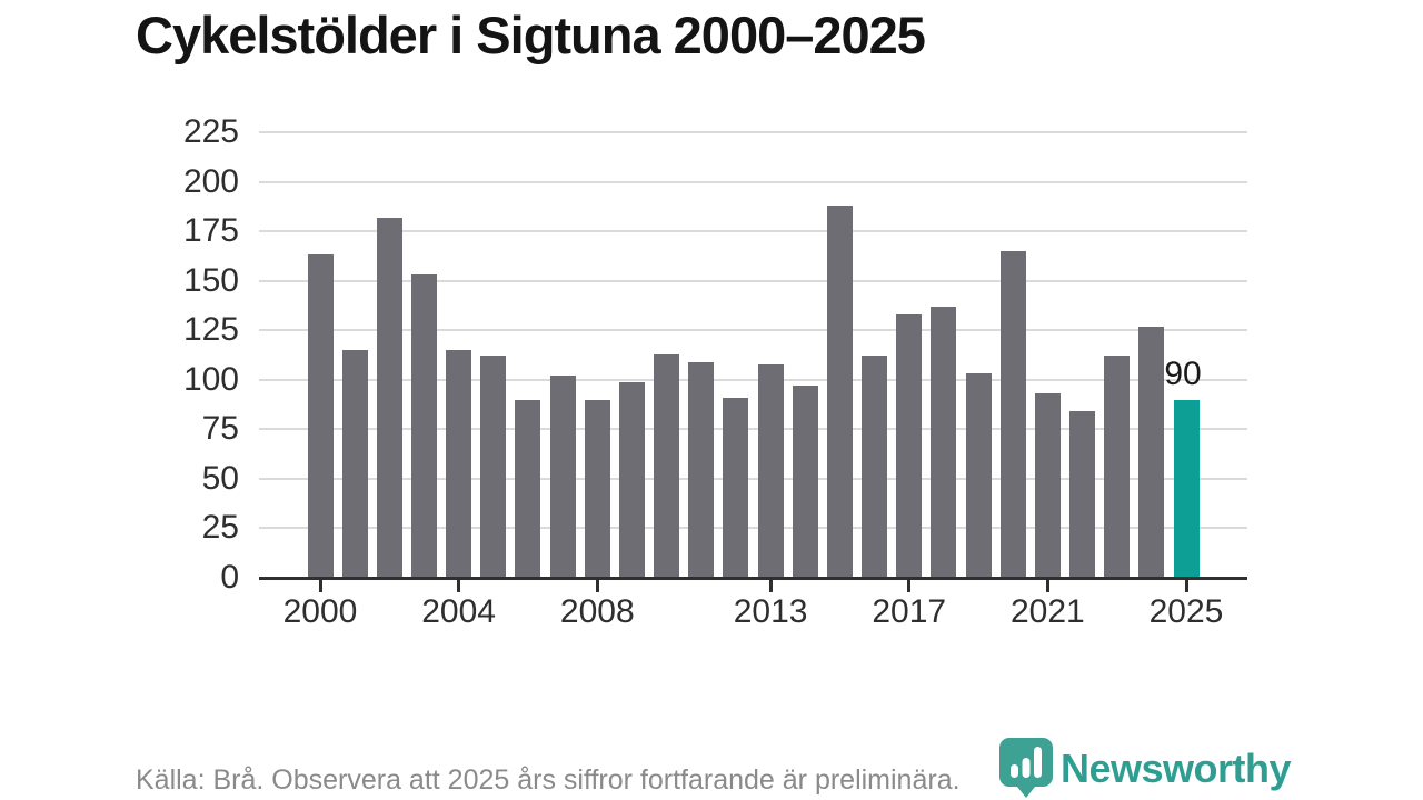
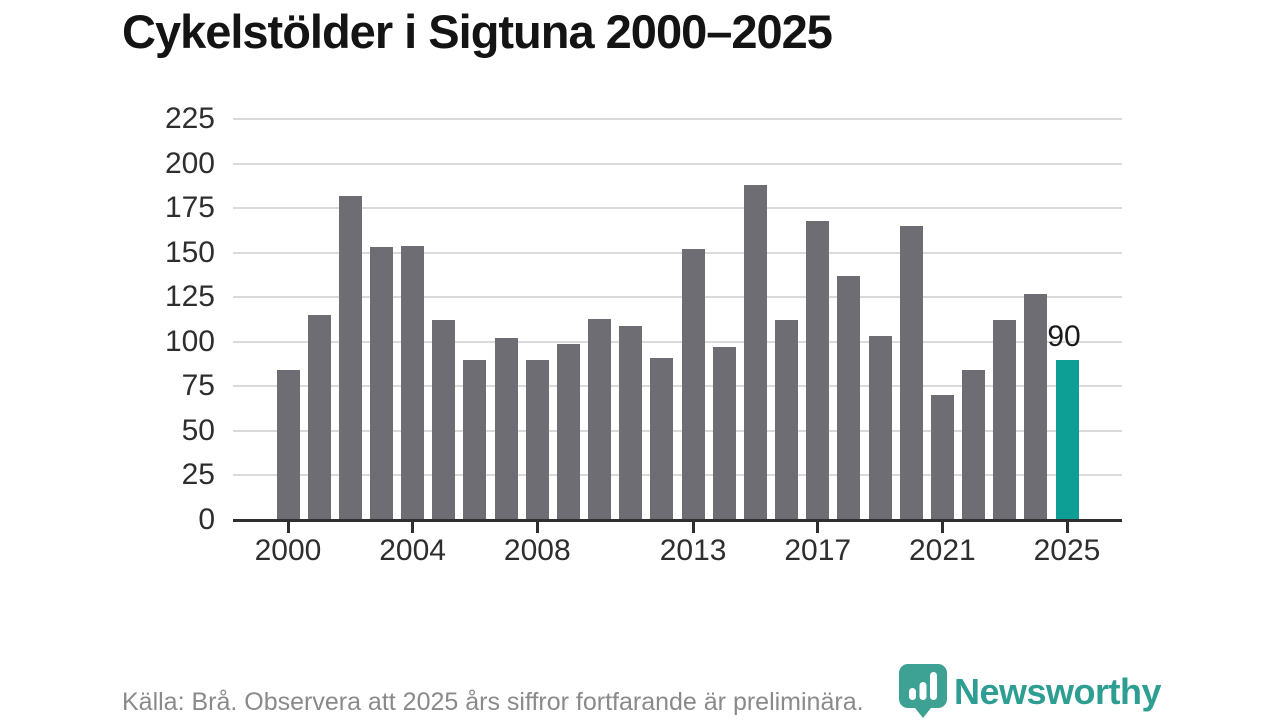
2000: 163 -> 84
2004: 115 -> 154
2013: 108 -> 152
2017: 133 -> 168
2021: 93 -> 70
